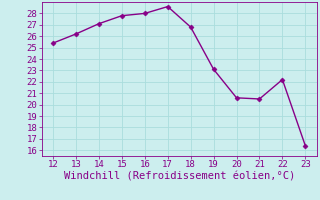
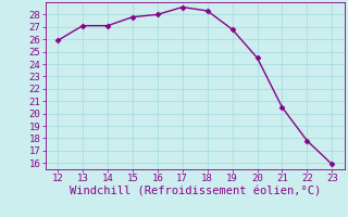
12: 25.4 -> 25.9
13: 26.2 -> 27.1
18: 26.8 -> 28.3
19: 23.1 -> 26.8
20: 20.6 -> 24.5
22: 22.2 -> 17.8
23: 16.4 -> 15.9
